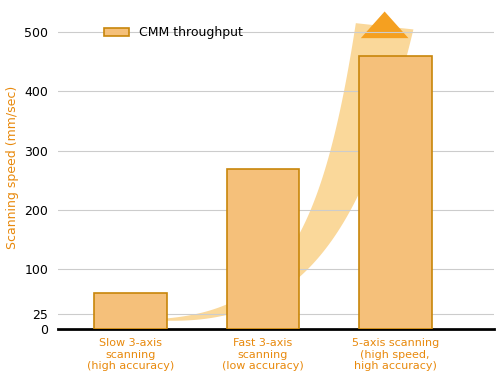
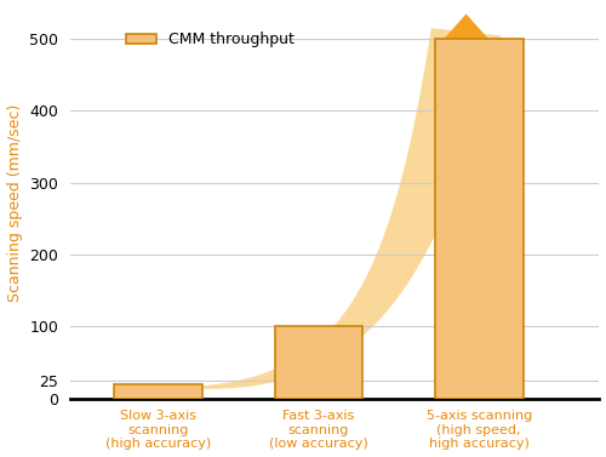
Slow 3-axis scanning (high accuracy): 60 -> 20
Fast 3-axis scanning (low accuracy): 270 -> 100
5-axis scanning (high speed, high accuracy): 460 -> 500
